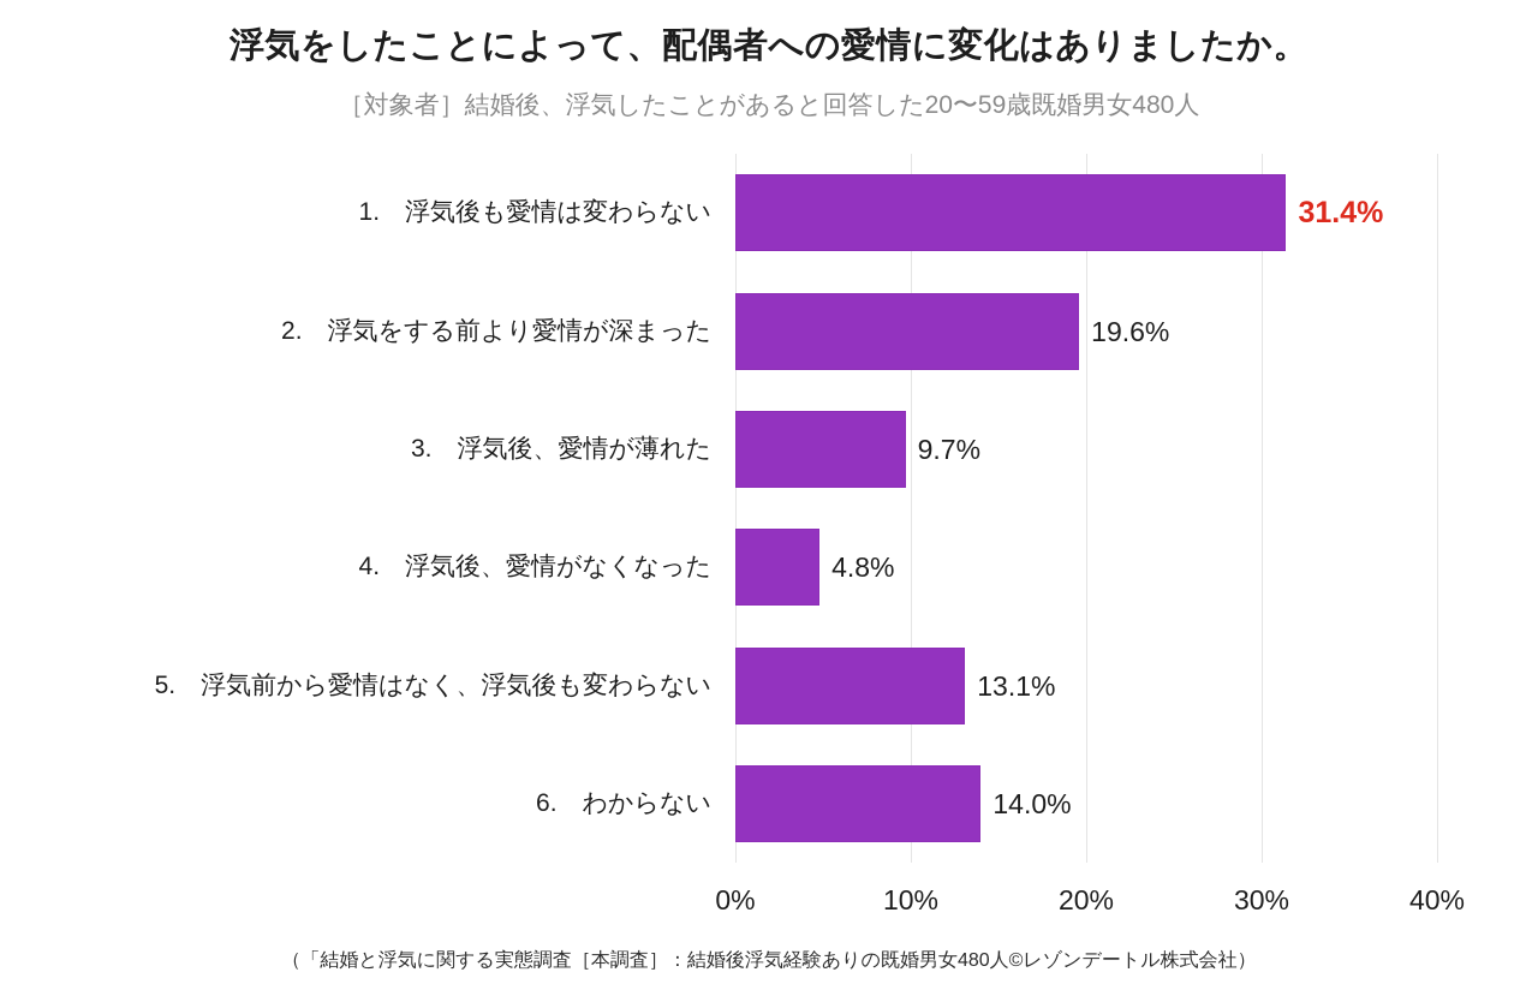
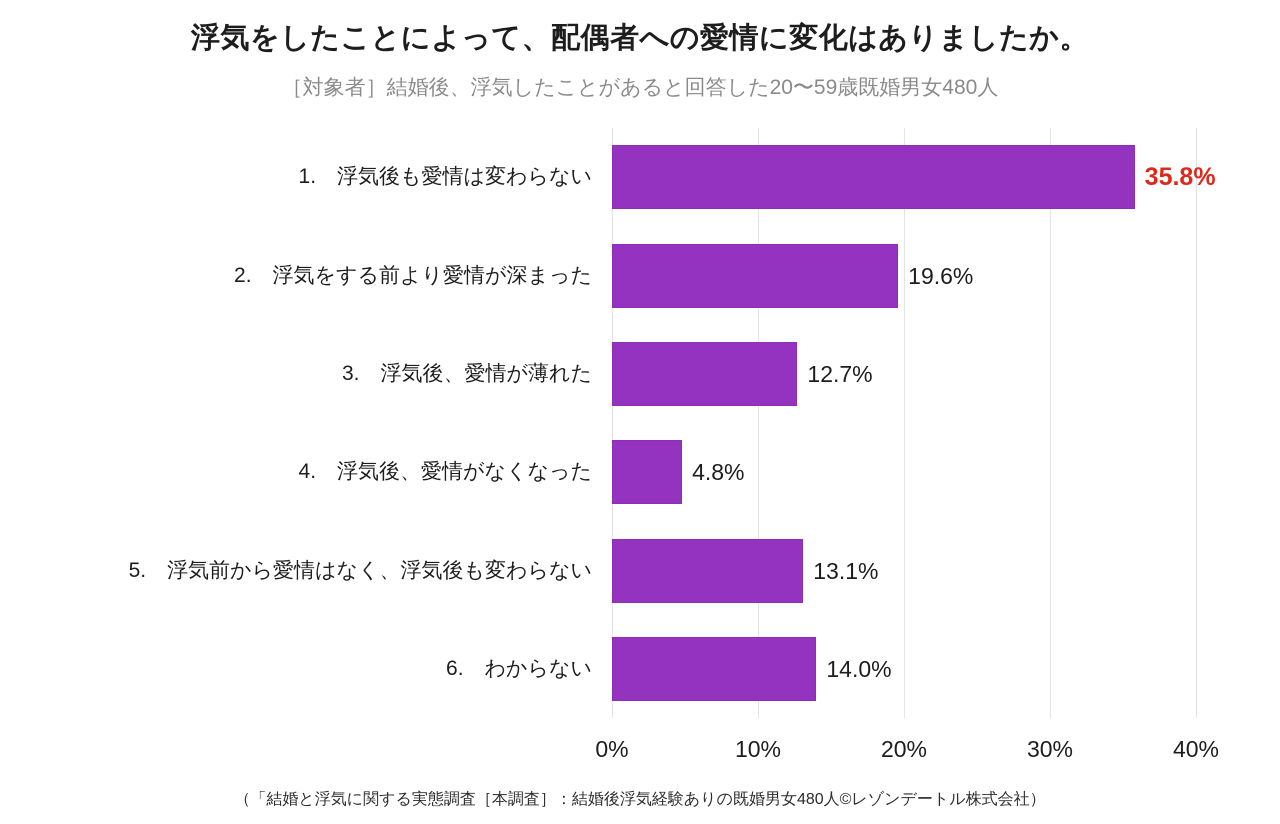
1. 浮気後も愛情は変わらない: 31.4% -> 35.8%
3. 浮気後、愛情が薄れた: 9.7% -> 12.7%
